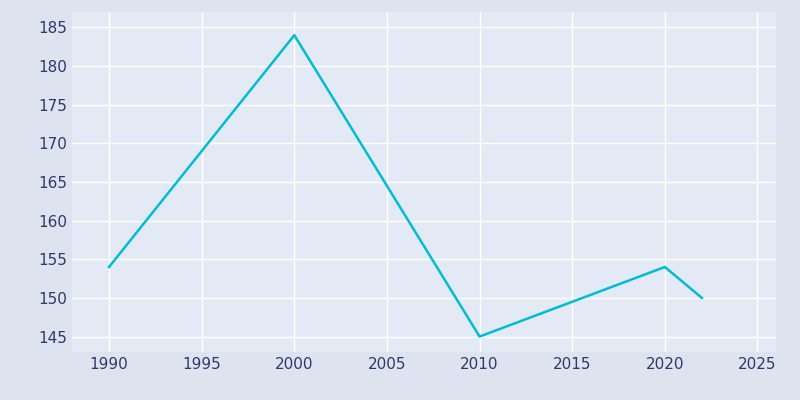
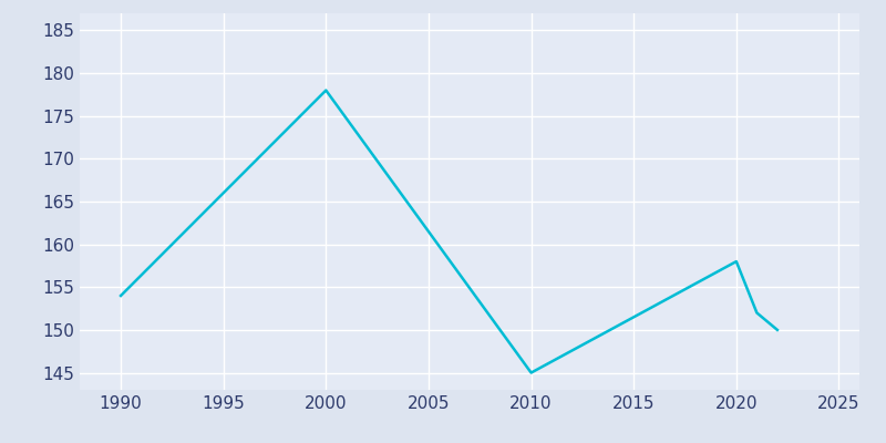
2000: 184 -> 178
2020: 154 -> 158
